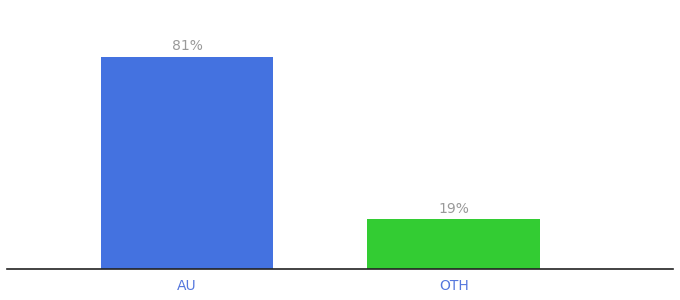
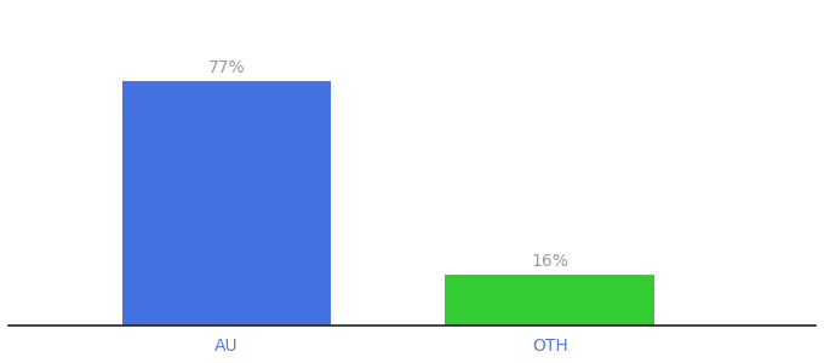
AU: 81% -> 77%
OTH: 19% -> 16%
